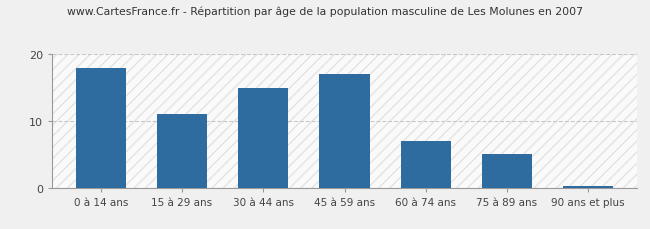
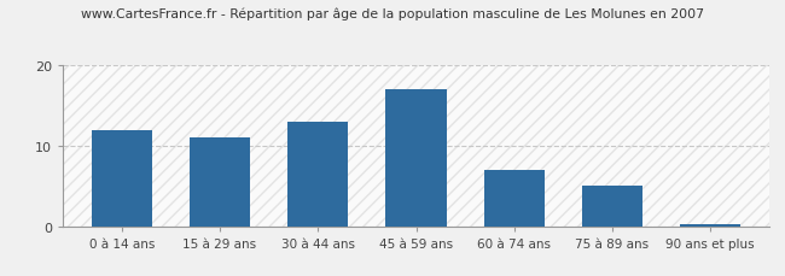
0 à 14 ans: 18.0 -> 12.0
30 à 44 ans: 15.0 -> 13.0
